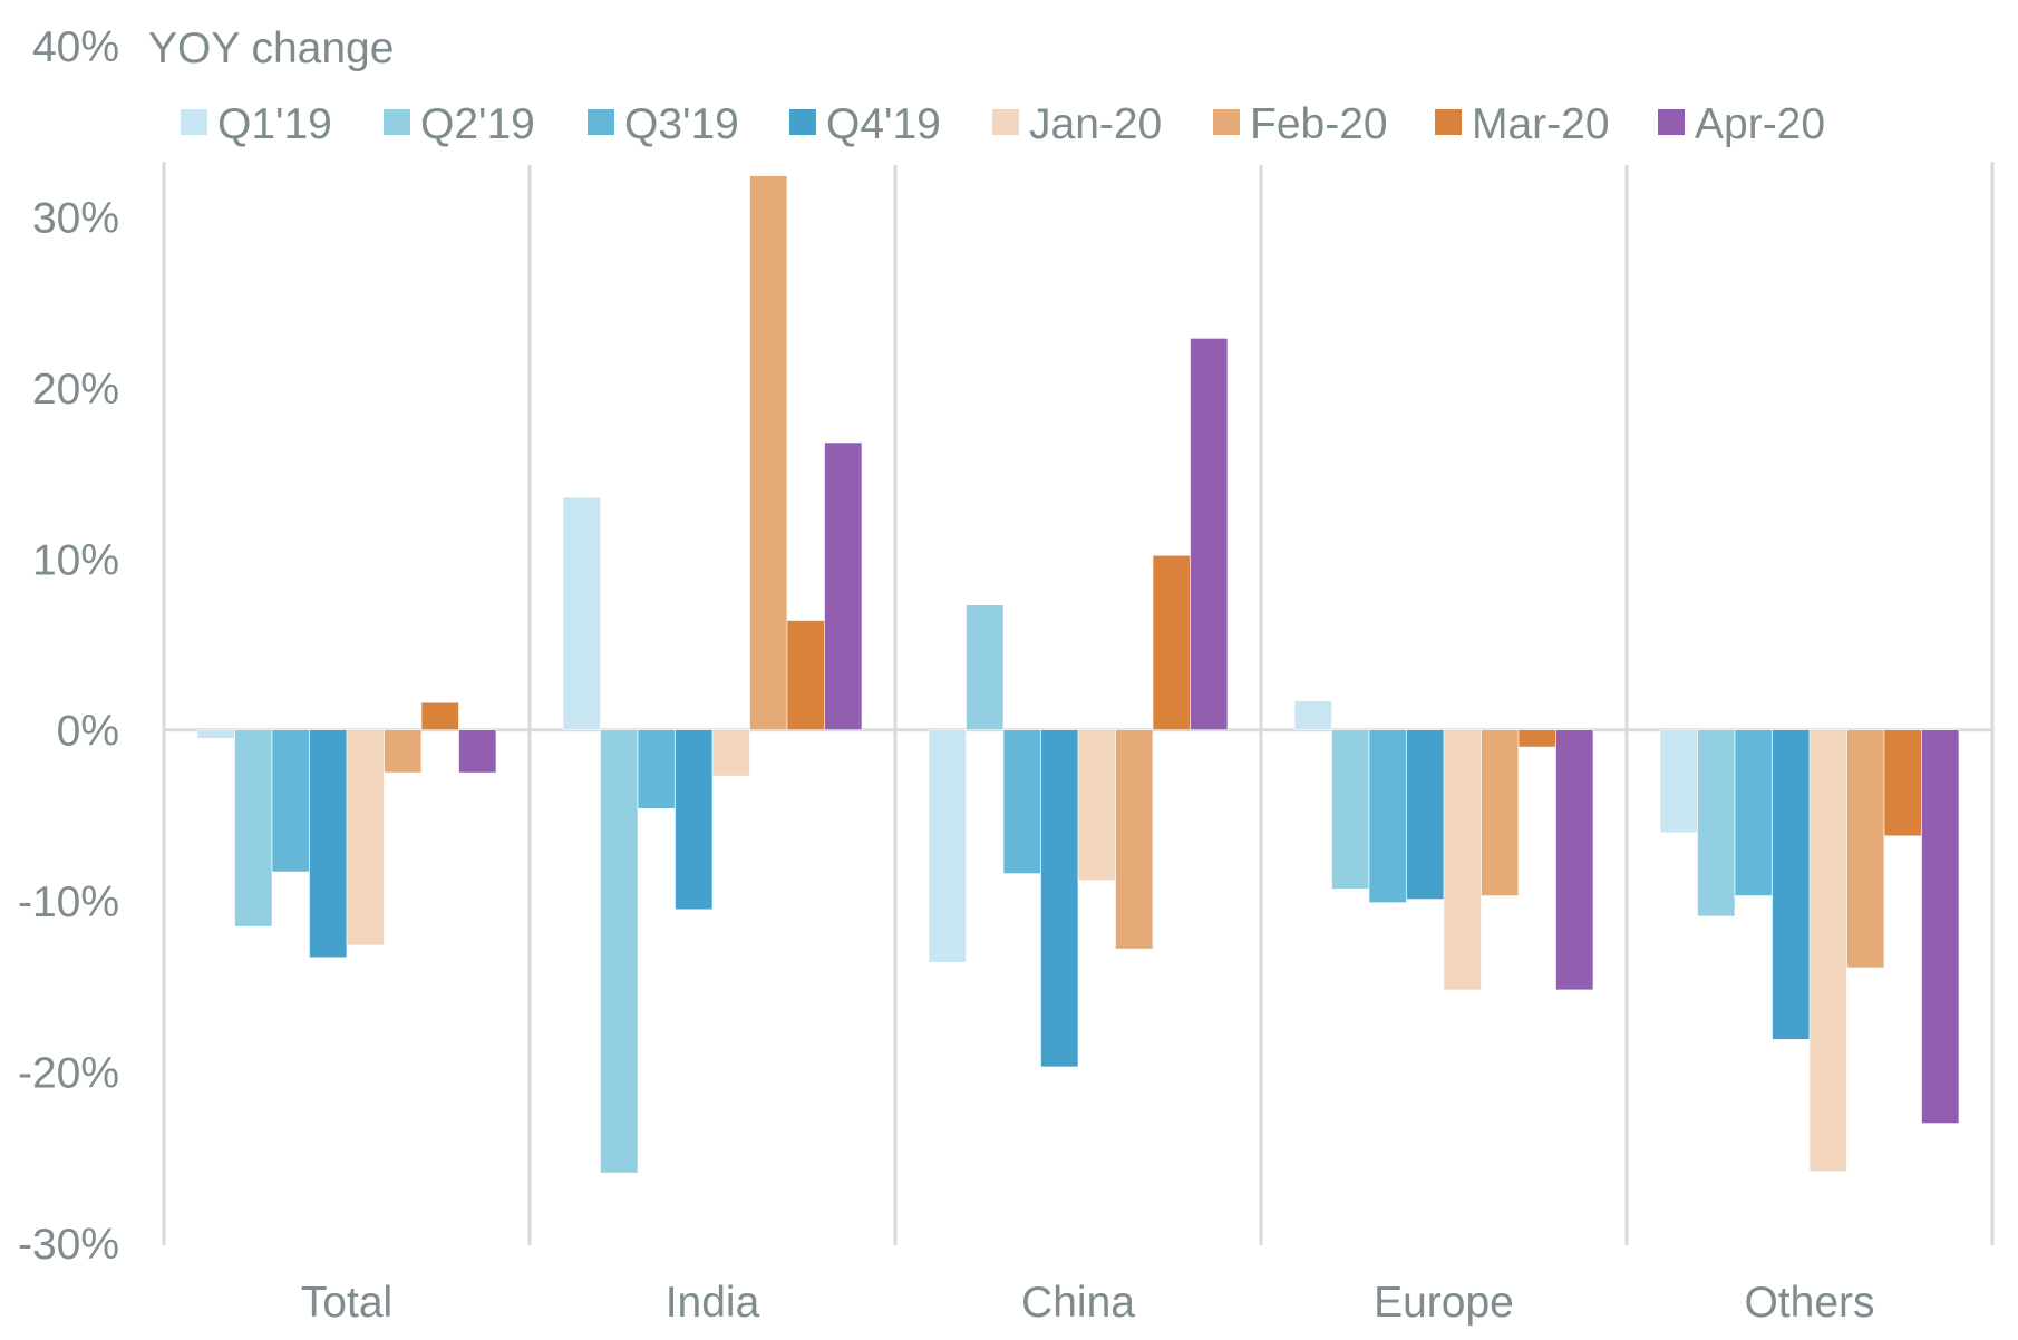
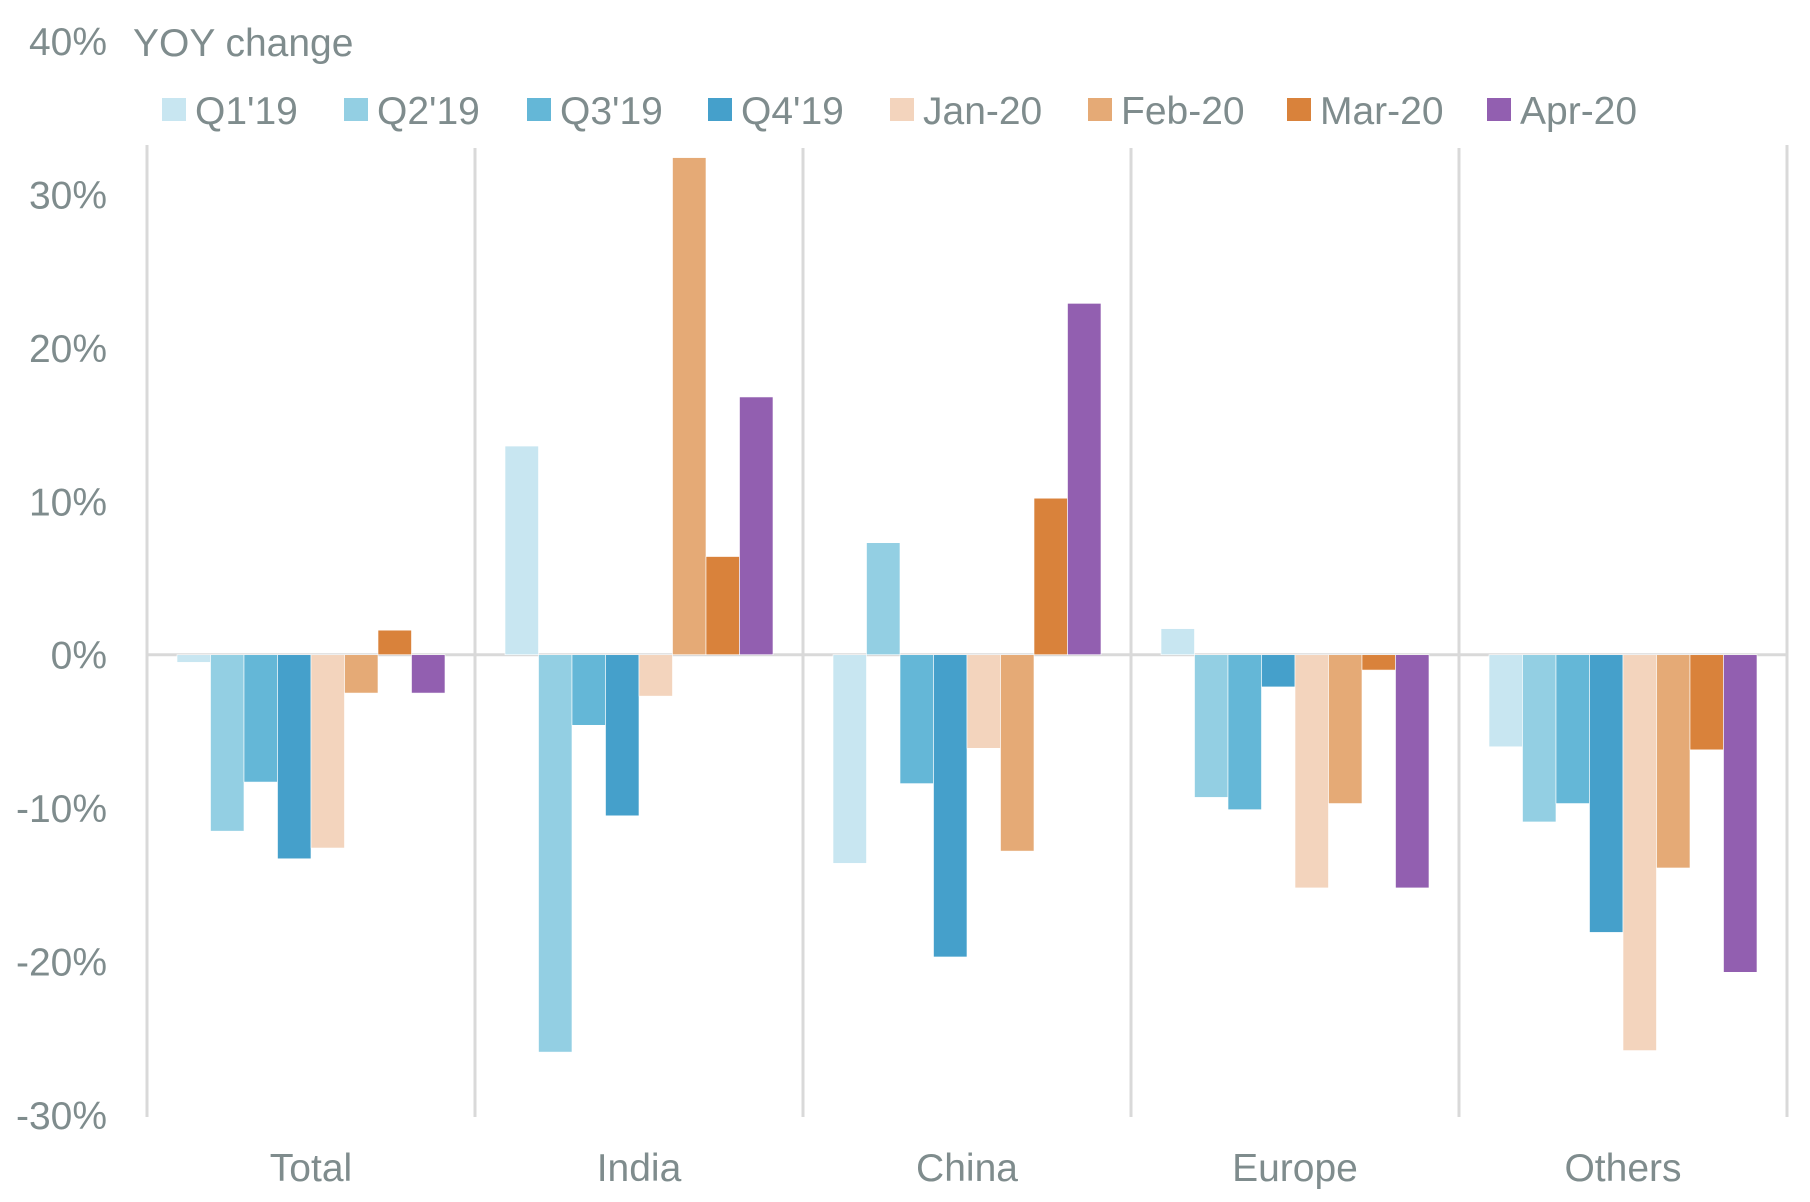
Jan-20/China: -8.8% -> -6.1%
Q4'19/Europe: -9.9% -> -2.1%
Apr-20/Others: -23.0% -> -20.7%
